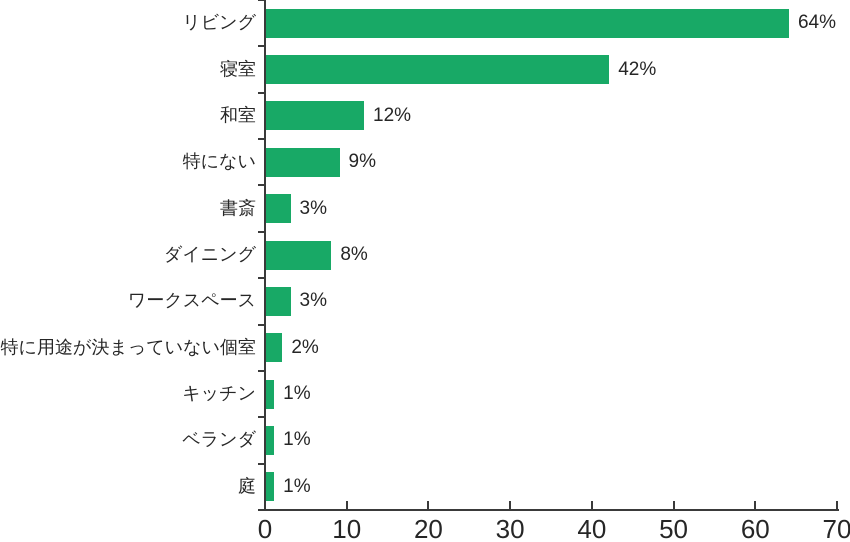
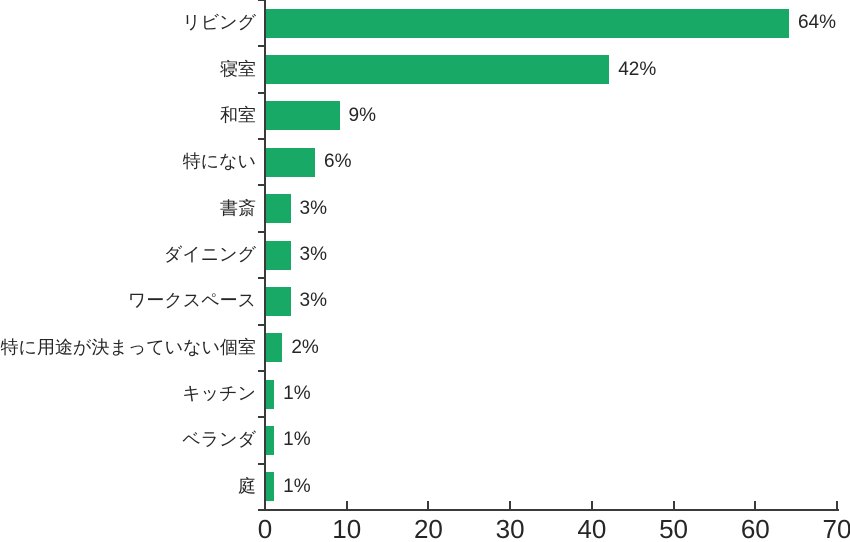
和室: 12% -> 9%
特にない: 9% -> 6%
ダイニング: 8% -> 3%
